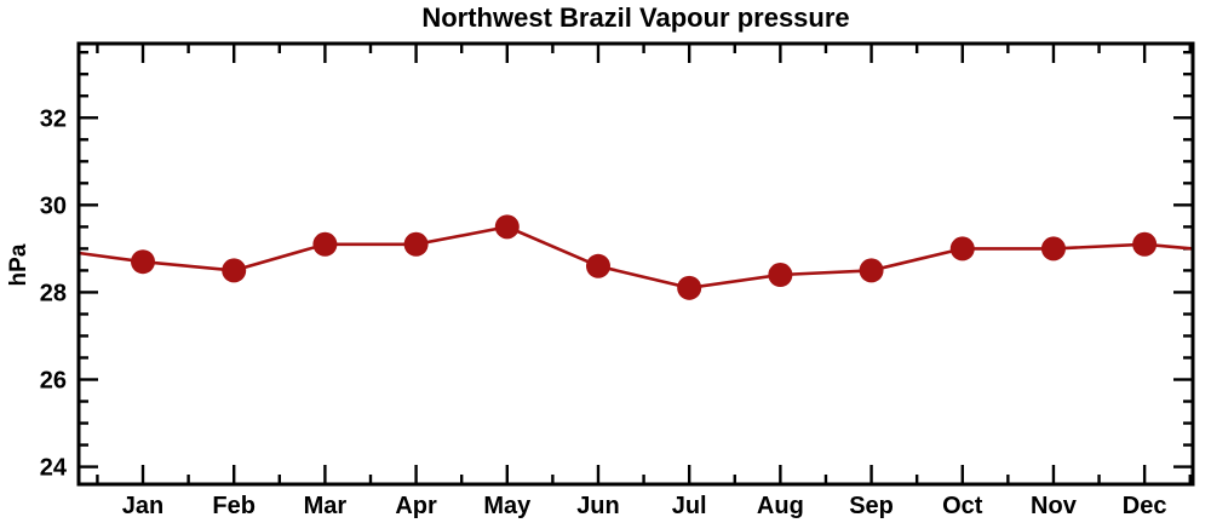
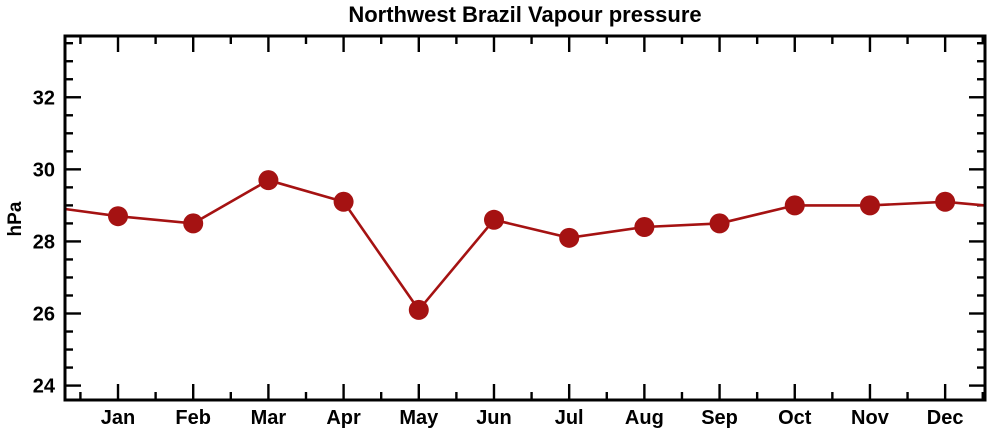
Mar: 29.1 -> 29.7
May: 29.5 -> 26.1
